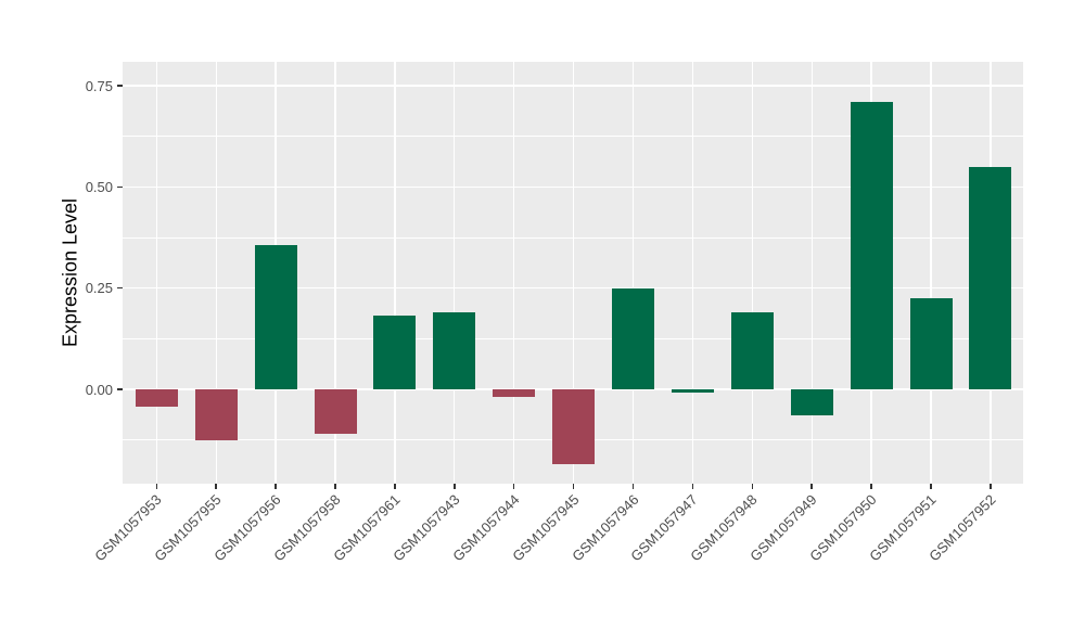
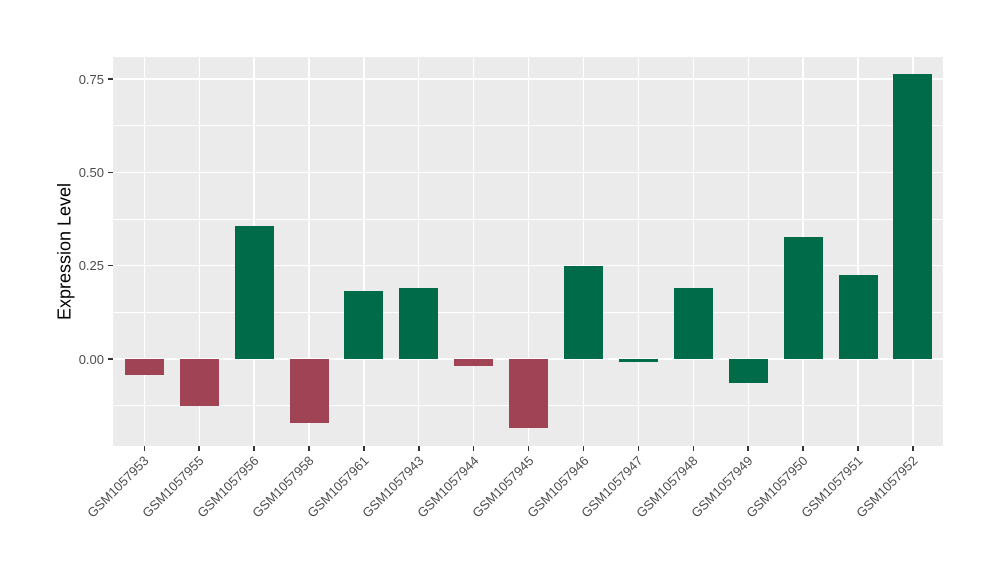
GSM1057958: -0.11 -> -0.17
GSM1057950: 0.71 -> 0.33
GSM1057952: 0.55 -> 0.76
